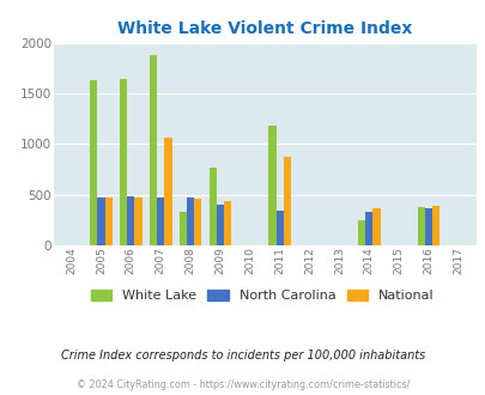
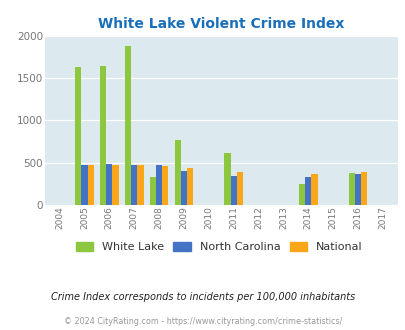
National/2007: 1060 -> 470
White Lake/2011: 1180 -> 620
National/2011: 880 -> 380
